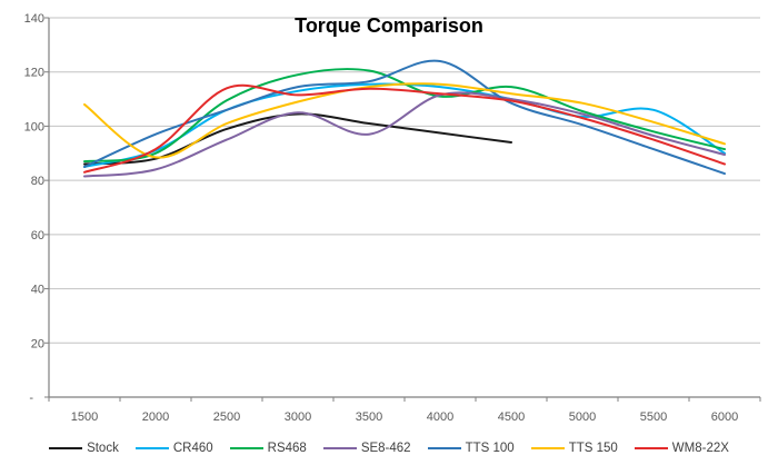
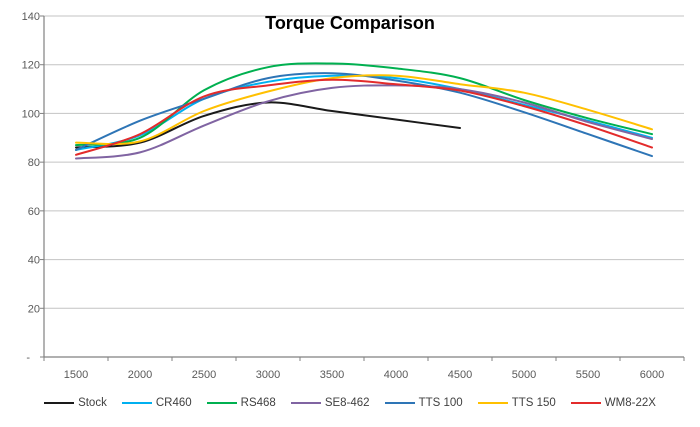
TTS 150/1500: 108 -> 88
WM8-22X/2500: 114 -> 107
SE8-462/3500: 97 -> 110
RS468/4000: 111 -> 118
TTS 100/4000: 124 -> 114
CR460/5500: 106 -> 97
